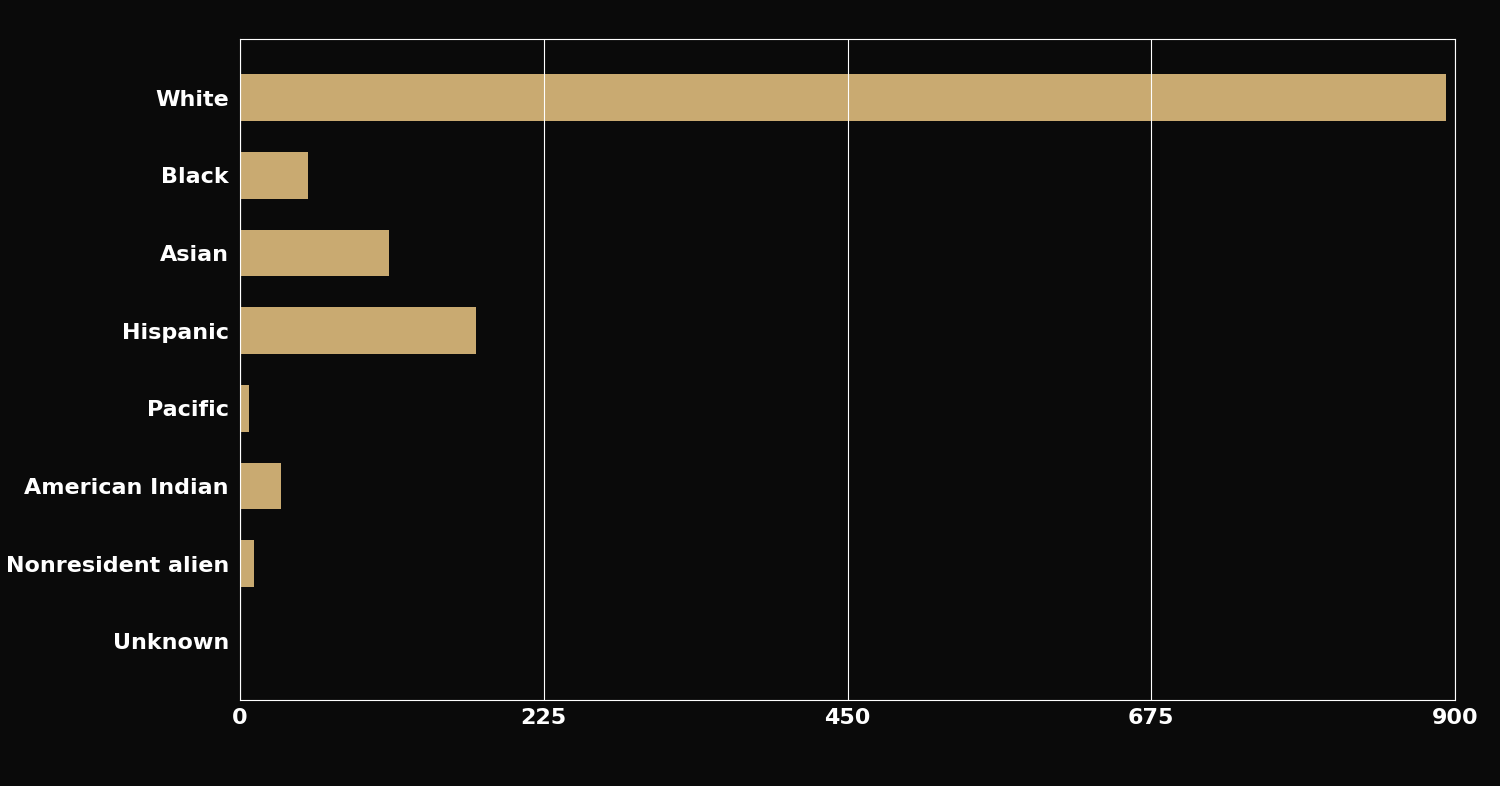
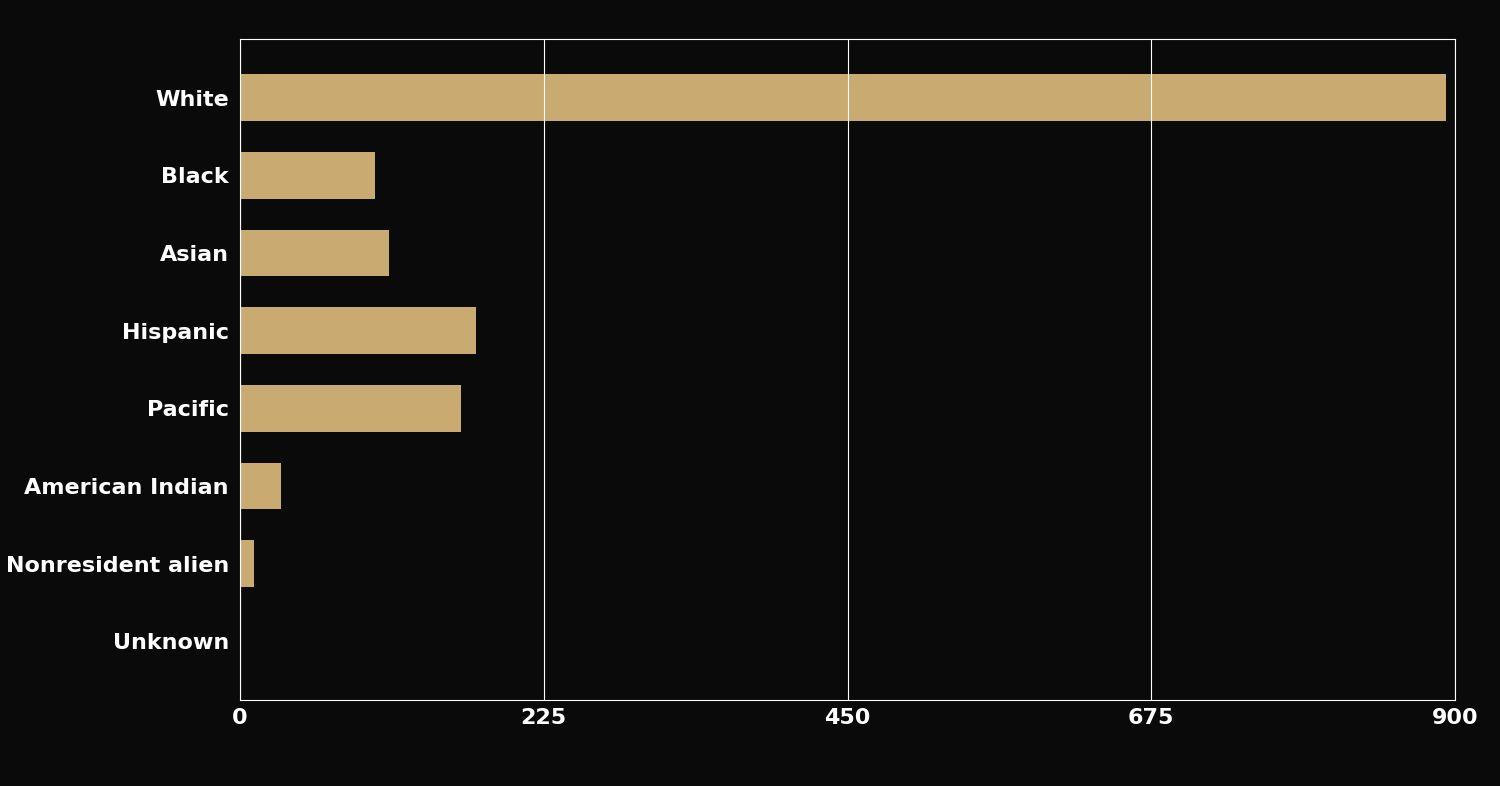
Black: 50 -> 100
Pacific: 7 -> 164
